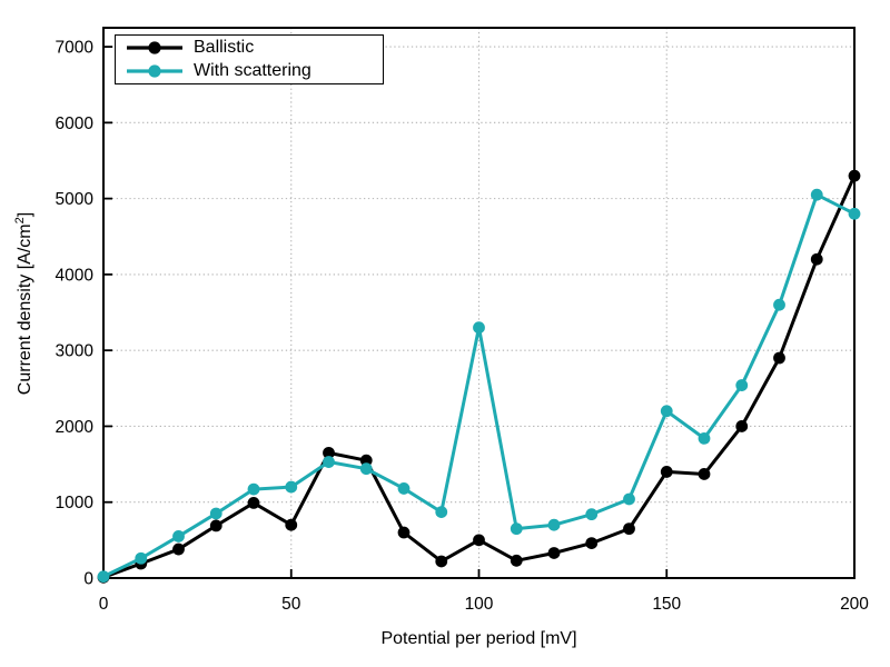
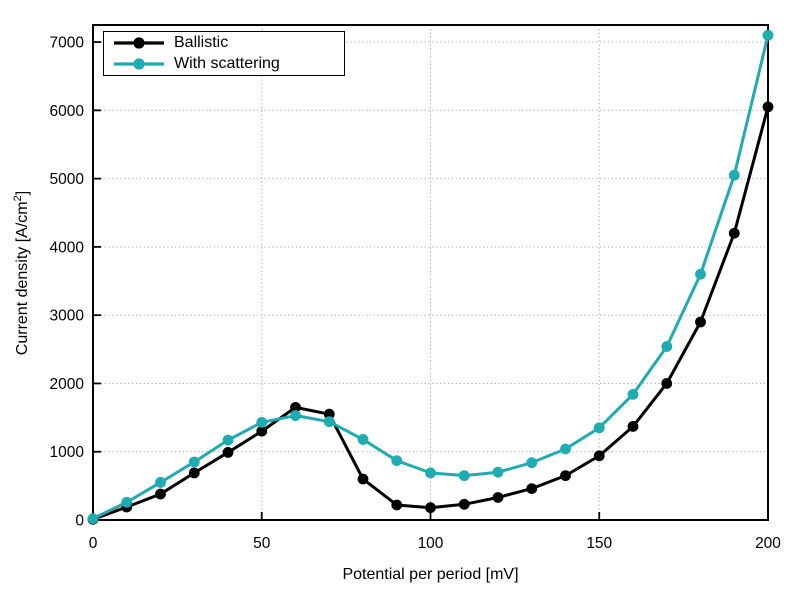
Ballistic/50: 700 -> 1300
With scattering/50: 1200 -> 1400
Ballistic/100: 500 -> 200
With scattering/100: 3300 -> 700
Ballistic/150: 1400 -> 900
With scattering/150: 2200 -> 1400
Ballistic/200: 5300 -> 6000
With scattering/200: 4800 -> 7100
